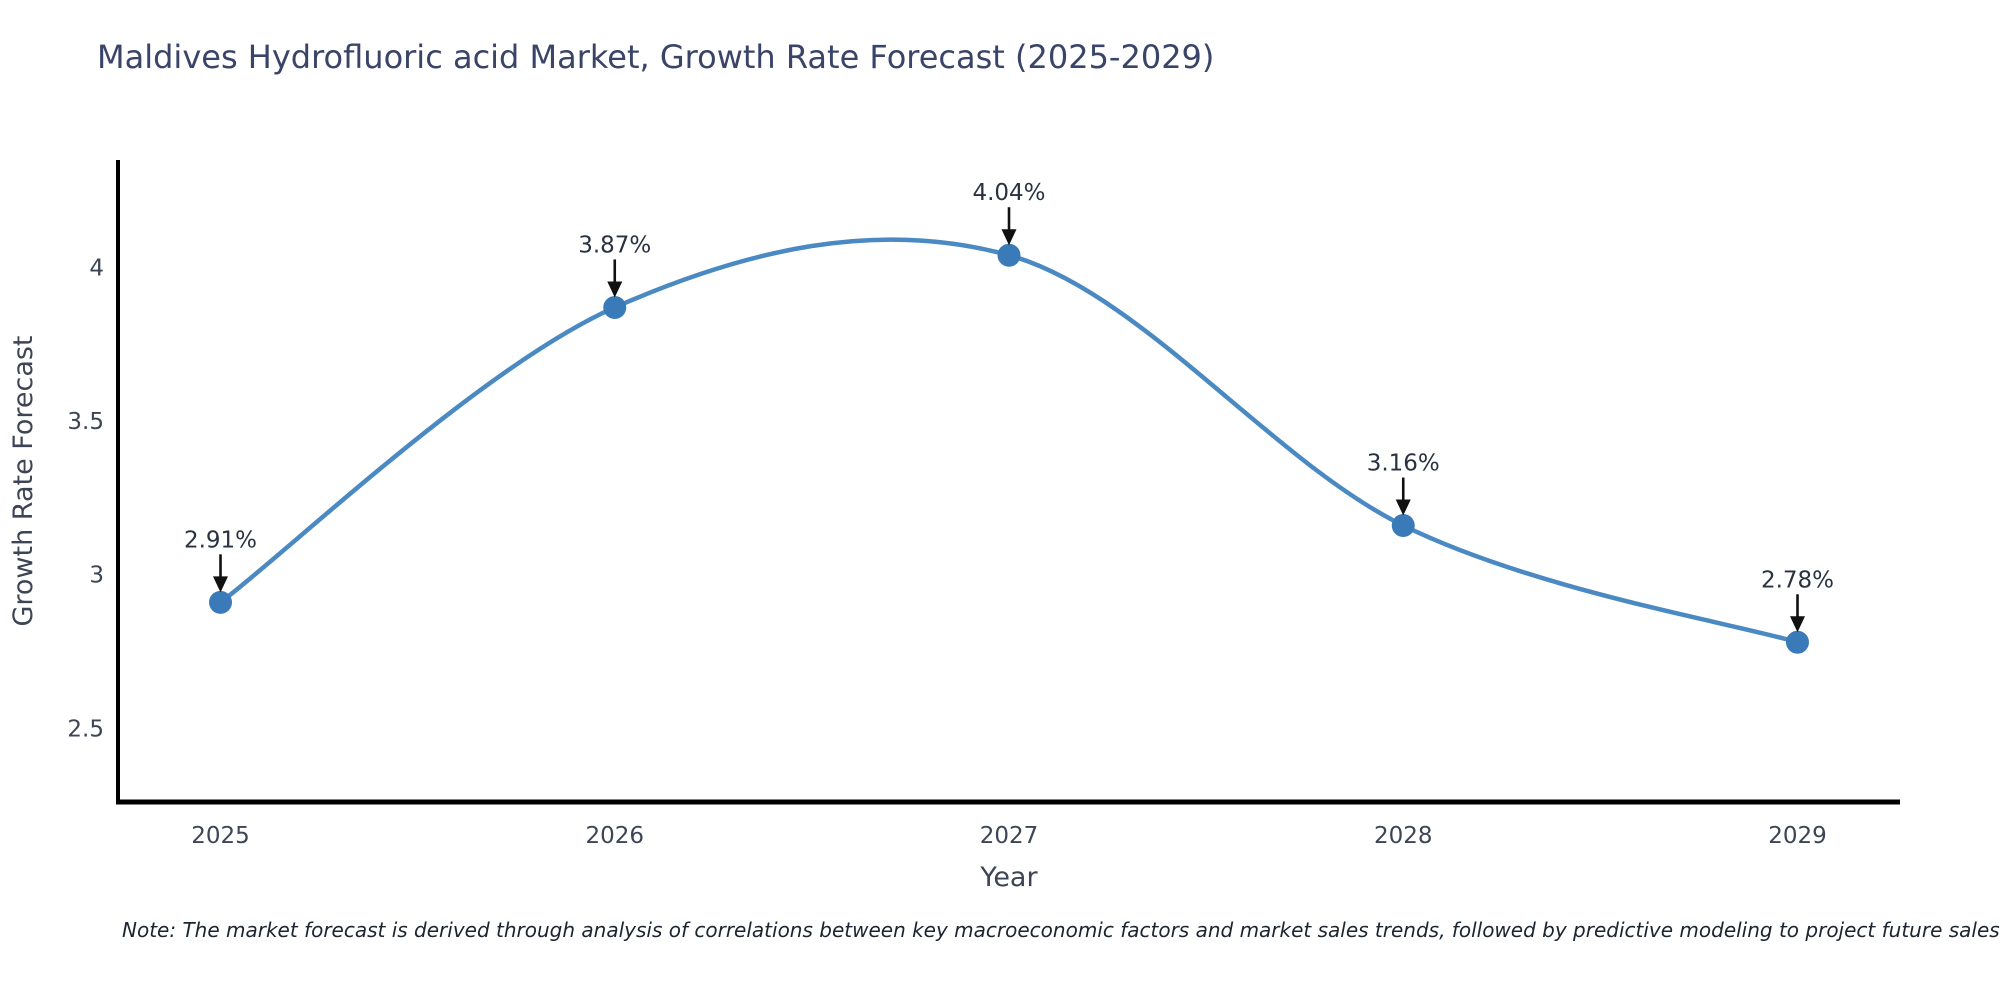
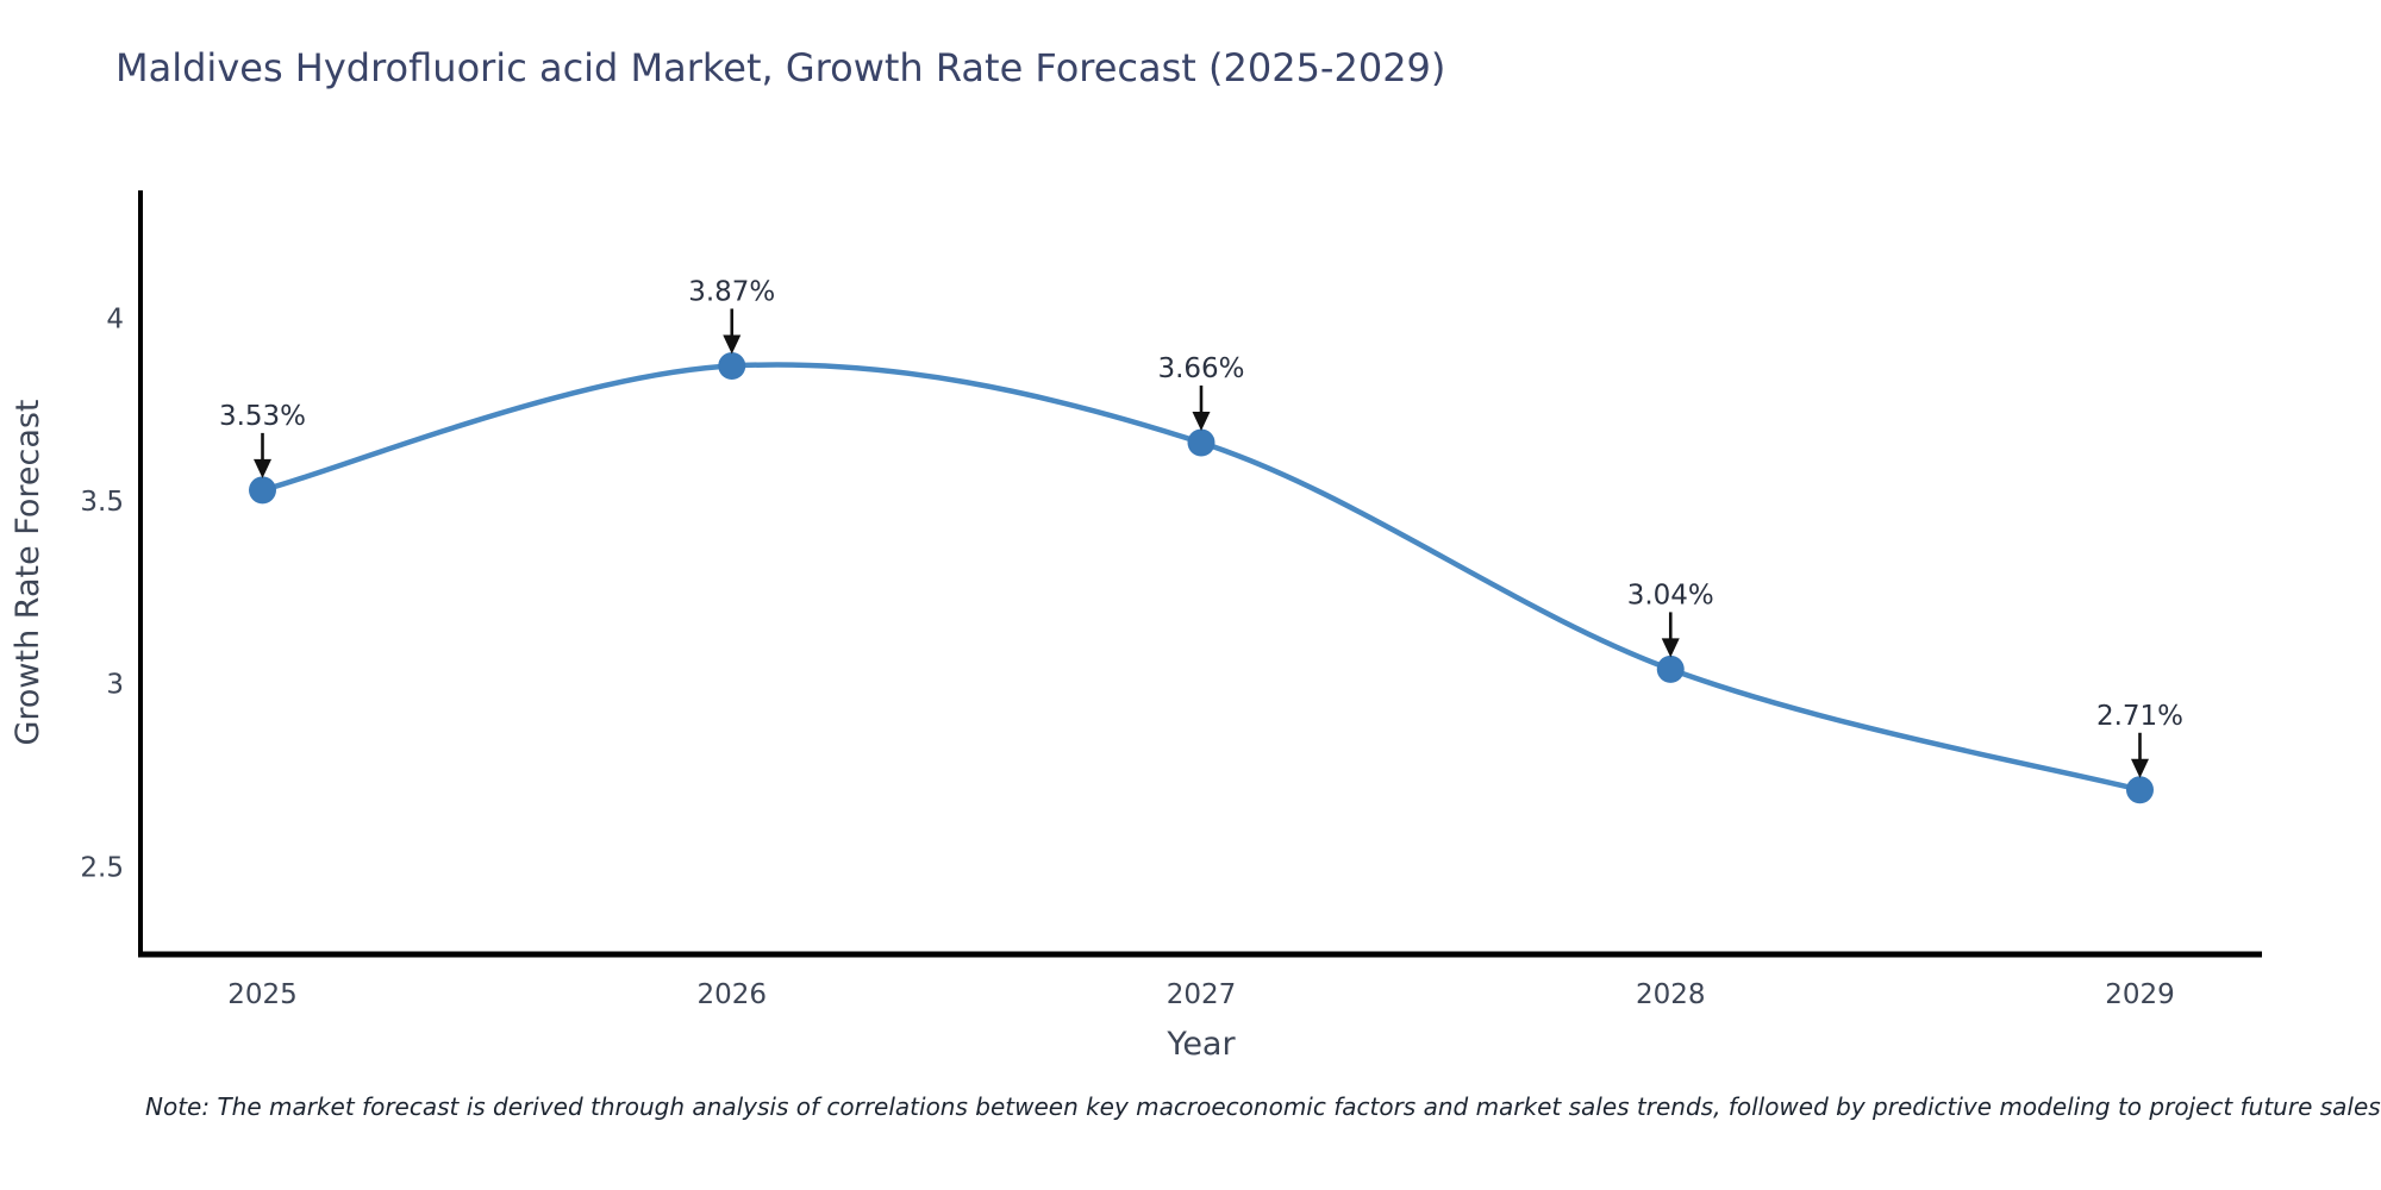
2025: 2.91% -> 3.53%
2027: 4.04% -> 3.66%
2028: 3.16% -> 3.04%
2029: 2.78% -> 2.71%
